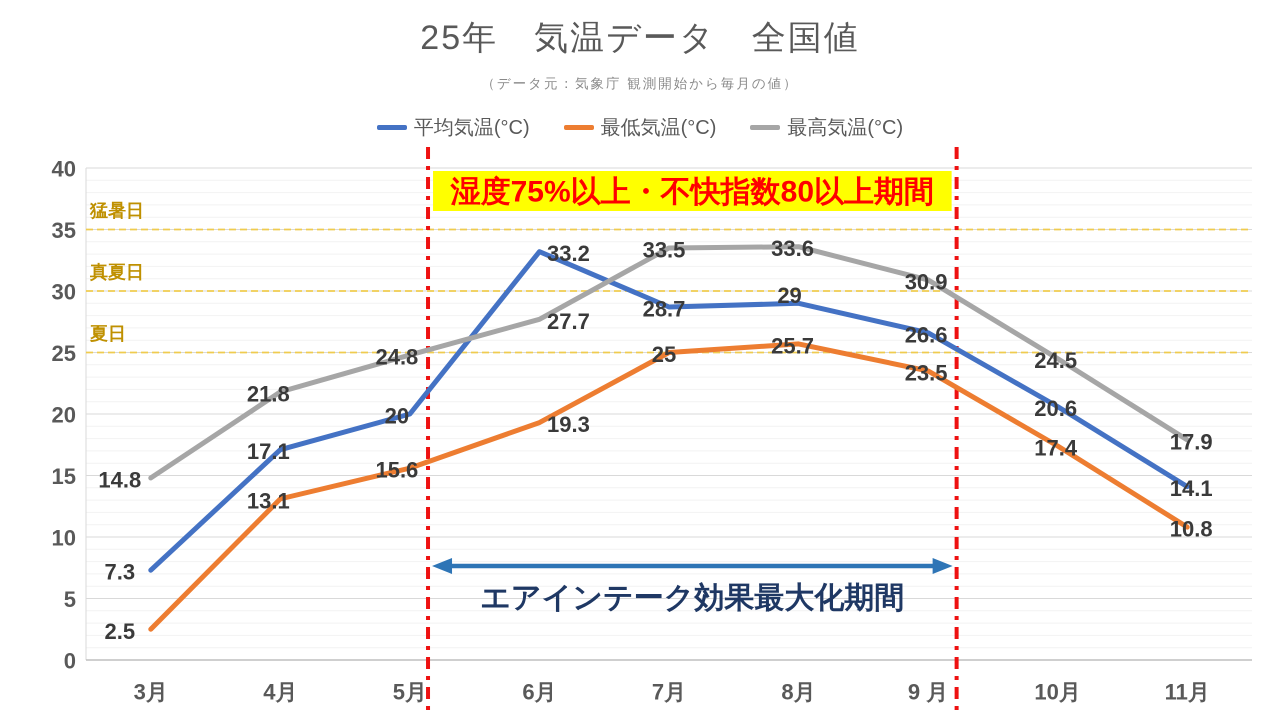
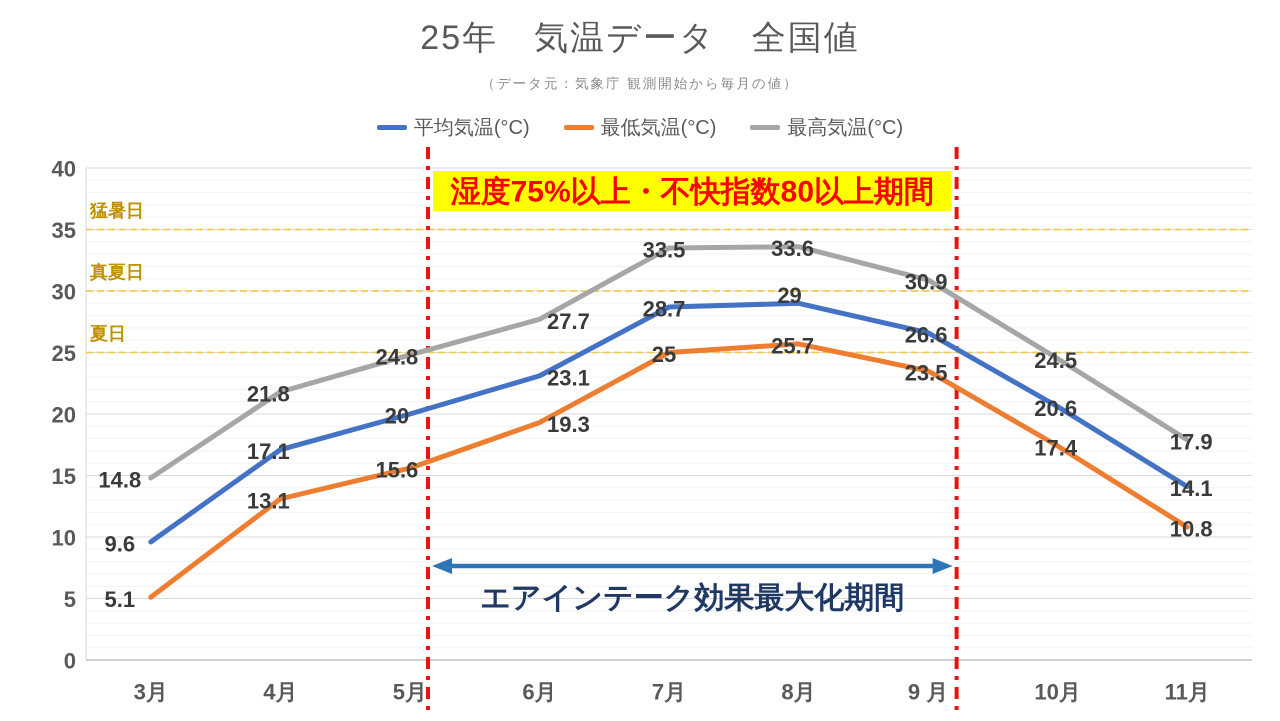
平均気温(°C)/3月: 7.3 -> 9.6
最低気温(°C)/3月: 2.5 -> 5.1
平均気温(°C)/6月: 33.2 -> 23.1
